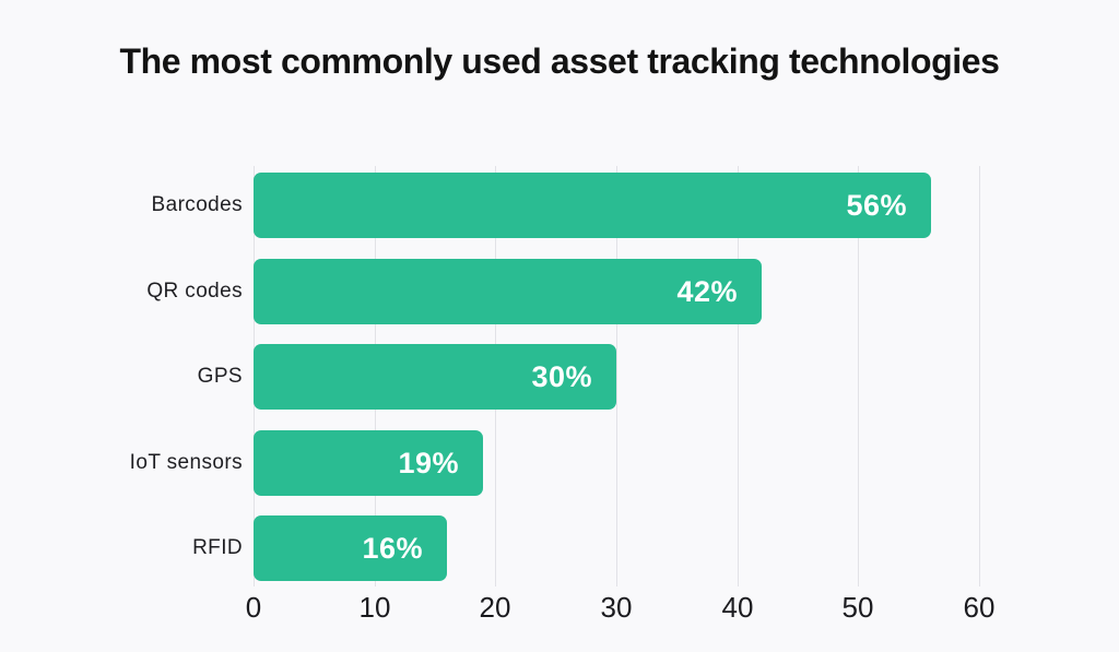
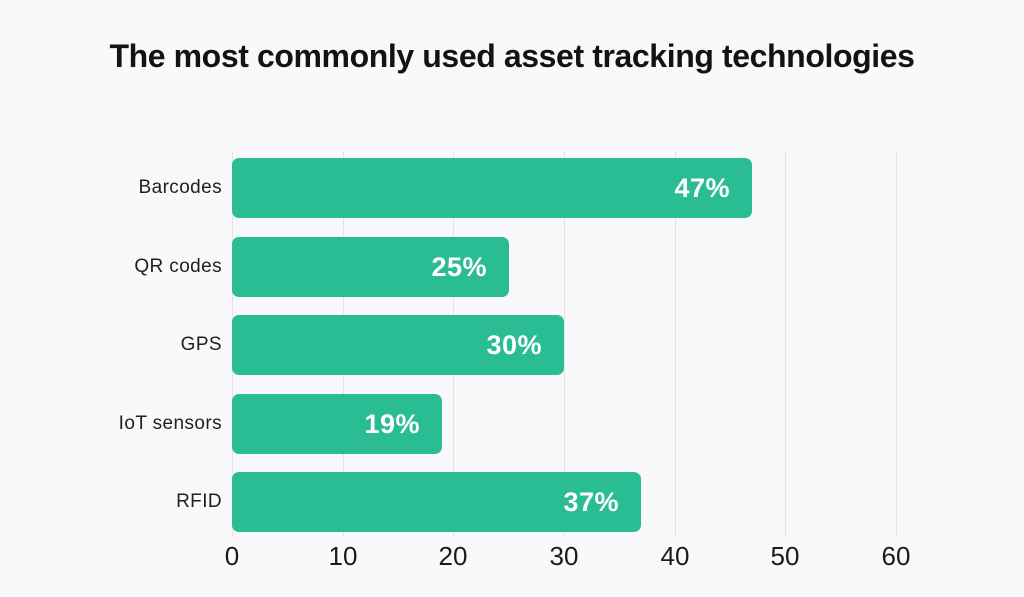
Barcodes: 56% -> 47%
QR codes: 42% -> 25%
RFID: 16% -> 37%
